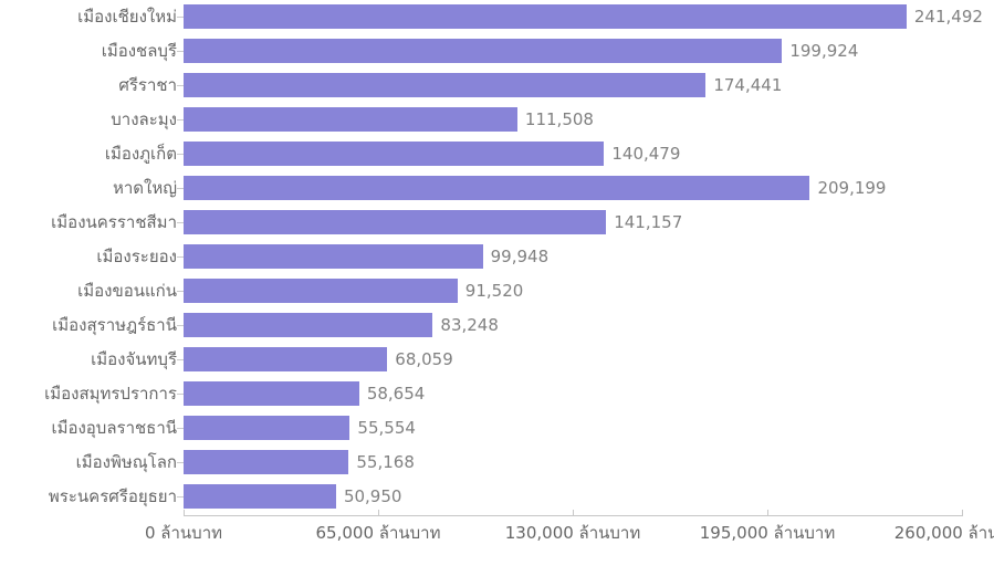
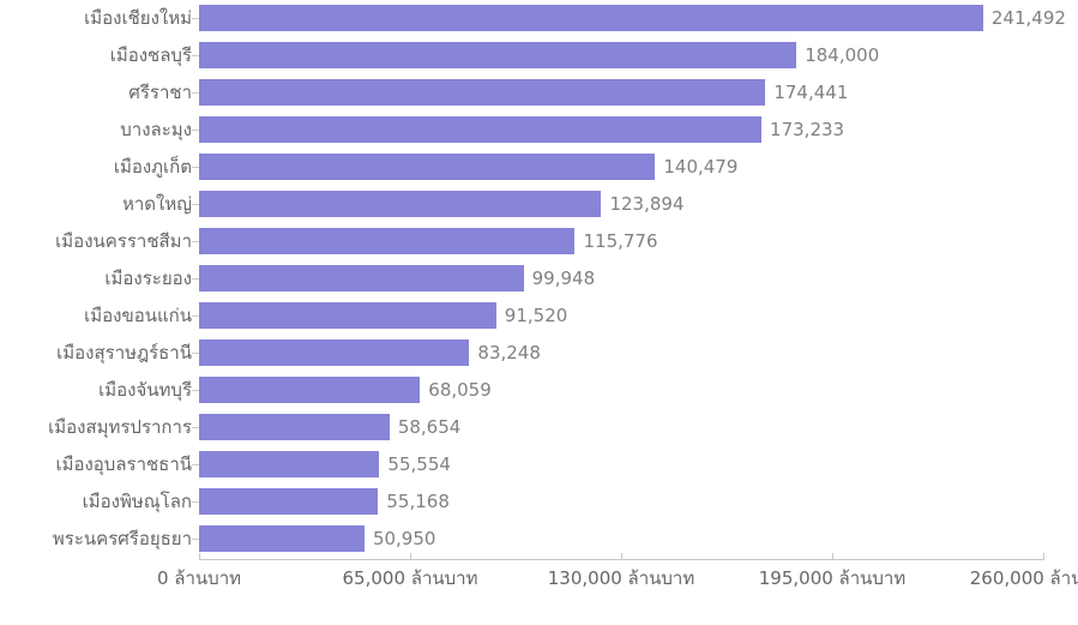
เมืองชลบุรี: 199,924 -> 184,000
บางละมุง: 111,508 -> 173,233
หาดใหญ่: 209,199 -> 123,894
เมืองนครราชสีมา: 141,157 -> 115,776
